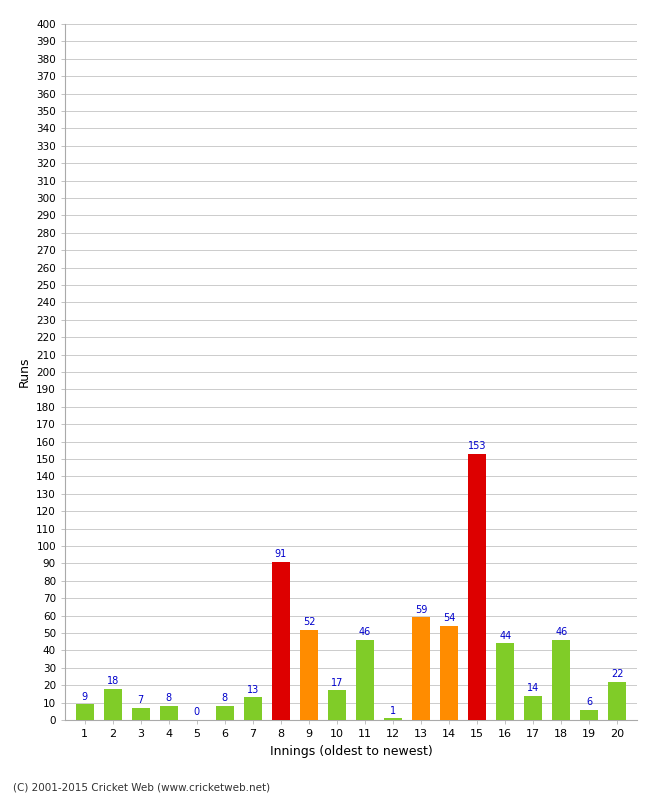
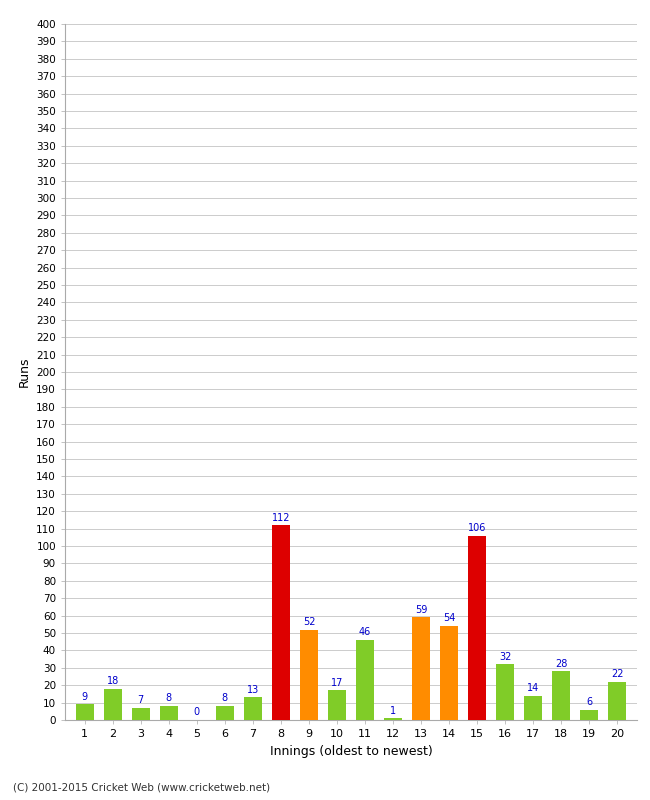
8: 91 -> 112
15: 153 -> 106
16: 44 -> 32
18: 46 -> 28
